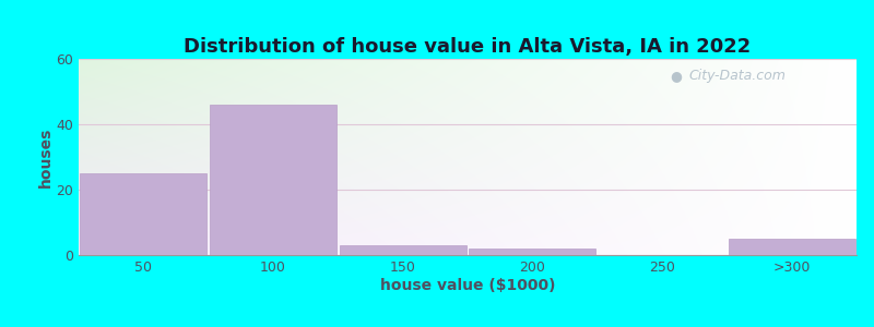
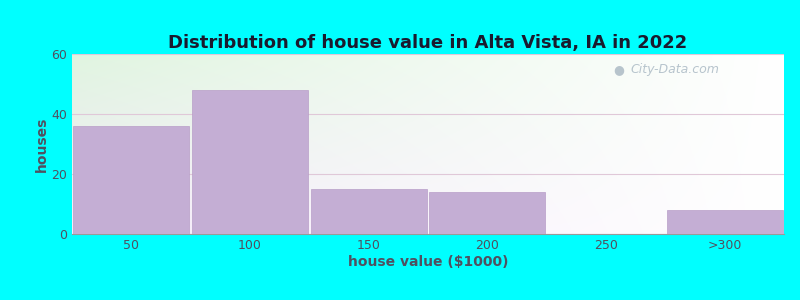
50: 25 -> 36
100: 46 -> 48
150: 3 -> 15
200: 2 -> 14
>300: 5 -> 8
